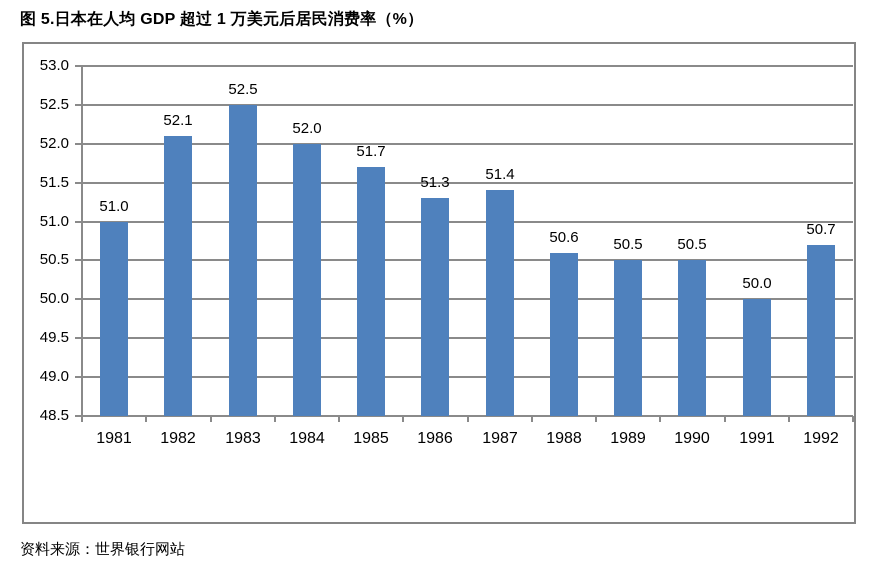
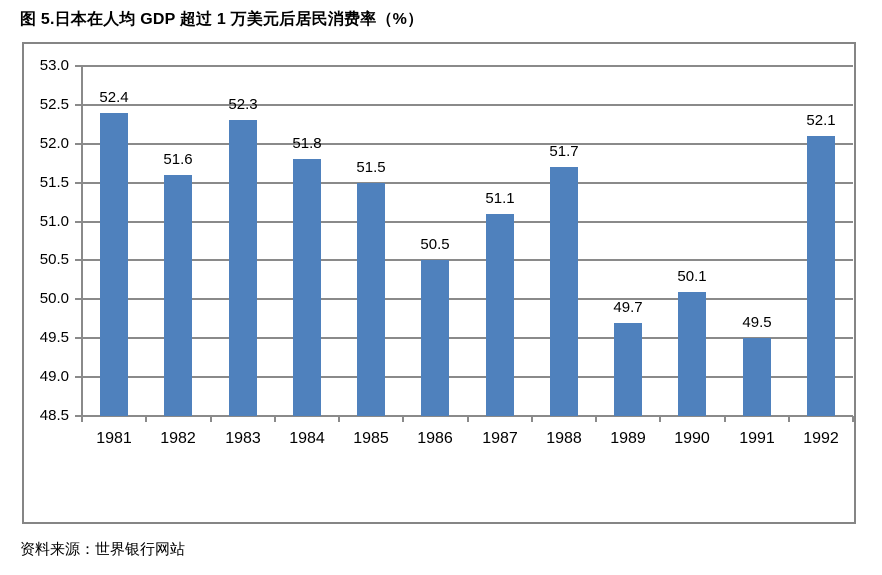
1981: 51.0 -> 52.4
1982: 52.1 -> 51.6
1983: 52.5 -> 52.3
1984: 52.0 -> 51.8
1985: 51.7 -> 51.5
1986: 51.3 -> 50.5
1987: 51.4 -> 51.1
1988: 50.6 -> 51.7
1989: 50.5 -> 49.7
1990: 50.5 -> 50.1
1991: 50.0 -> 49.5
1992: 50.7 -> 52.1
